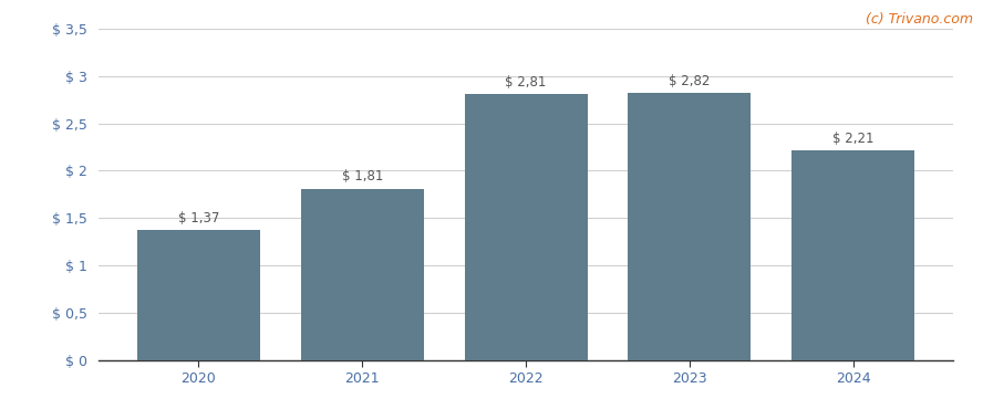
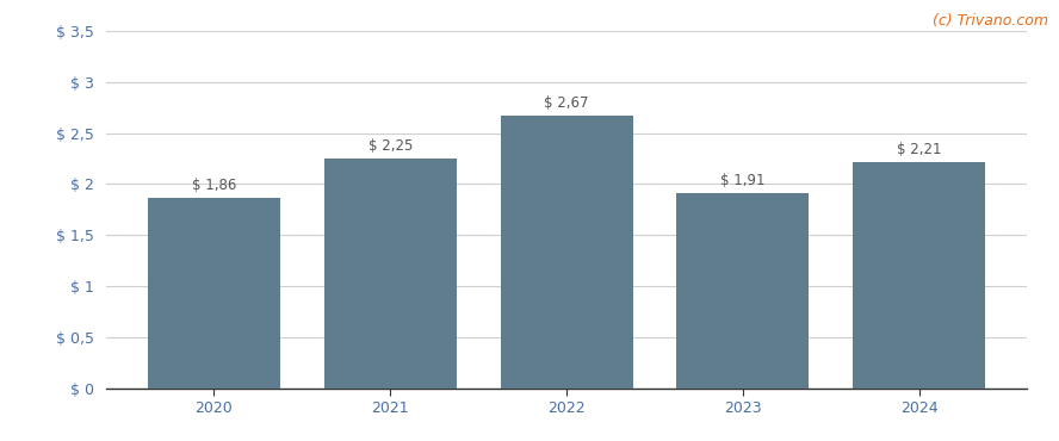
2020: 1,37 -> 1,86
2021: 1,81 -> 2,25
2022: 2,81 -> 2,67
2023: 2,82 -> 1,91
